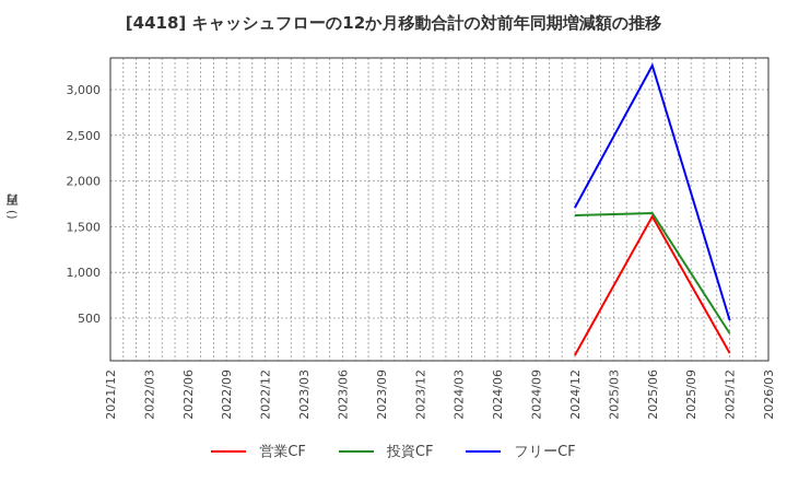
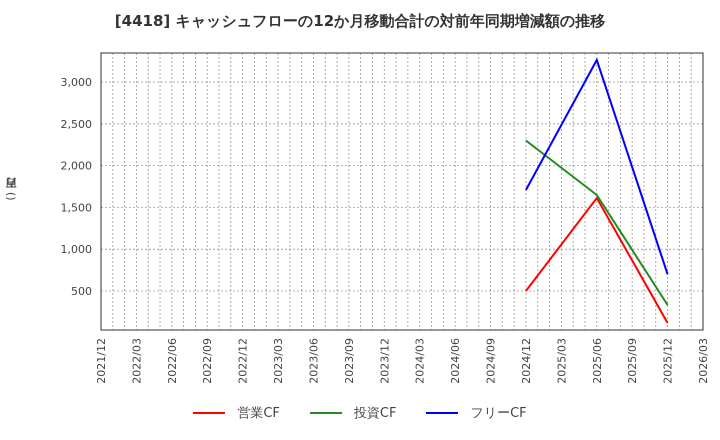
営業CF/2024/12: 100 -> 500
投資CF/2024/12: 1600 -> 2300
フリーCF/2025/12: 500 -> 700
